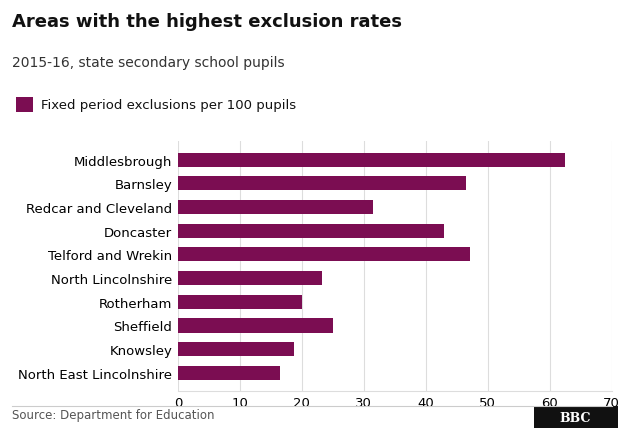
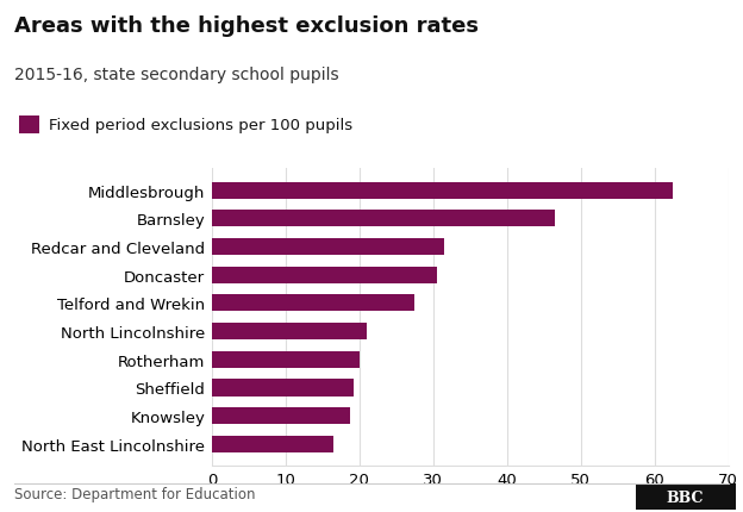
Doncaster: 43.0 -> 30.5
Telford and Wrekin: 47.2 -> 27.5
North Lincolnshire: 23.2 -> 21.0
Sheffield: 25.0 -> 19.2
